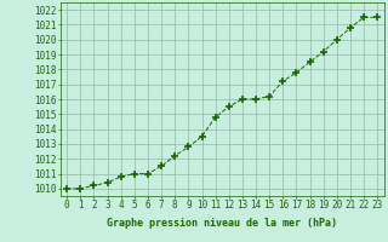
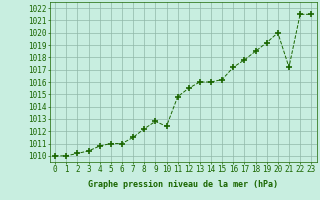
10: 1013.5 -> 1012.4
21: 1020.8 -> 1017.2
